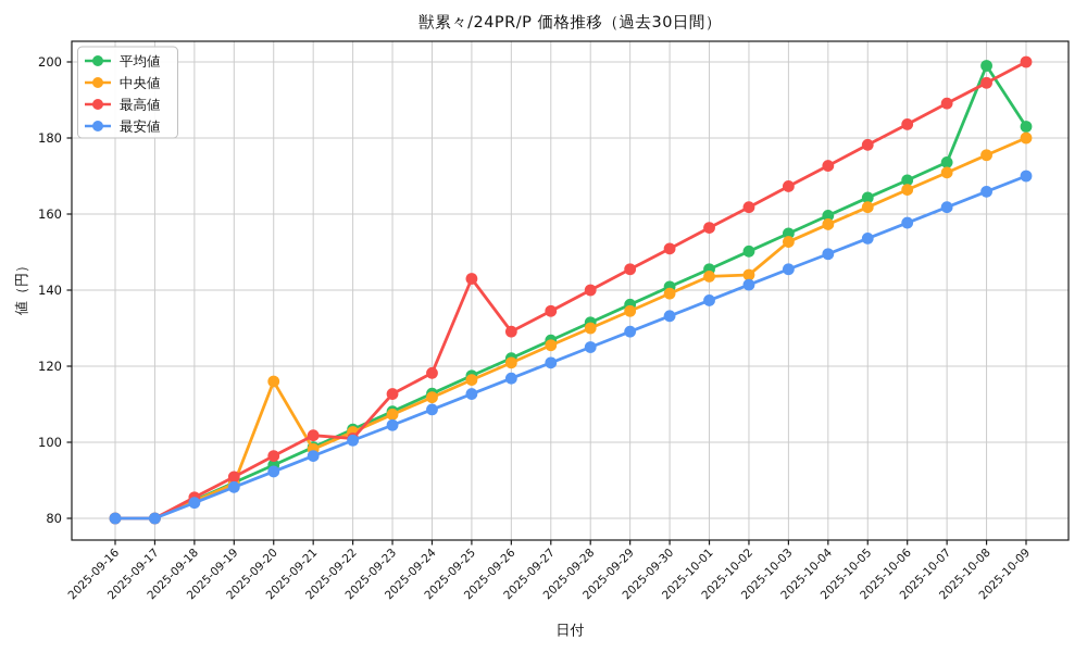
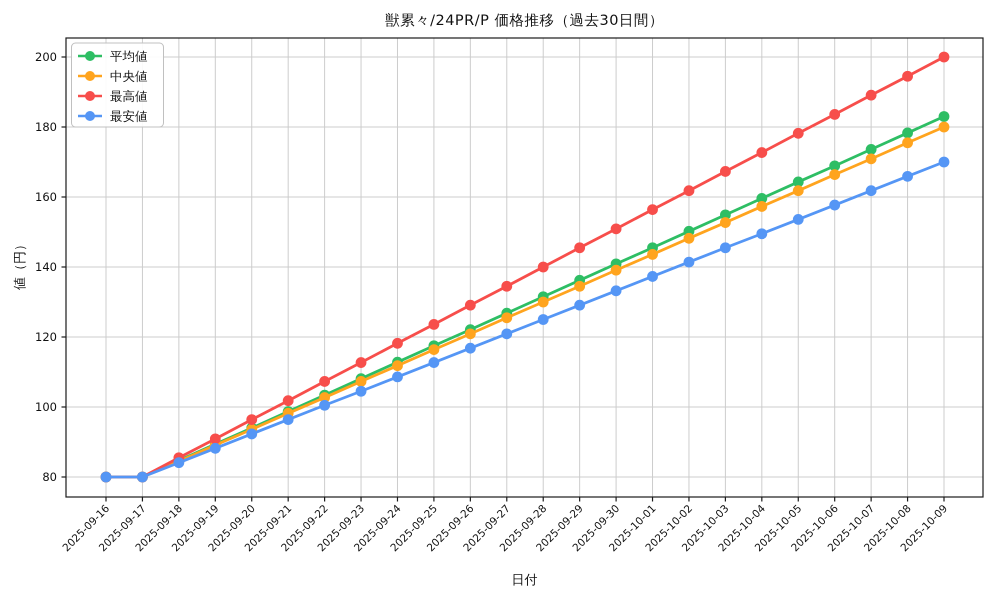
中央値/2025-09-20: 116 -> 94
最高値/2025-09-22: 101 -> 107
最高値/2025-09-25: 143 -> 124
中央値/2025-10-02: 144 -> 148
平均値/2025-10-08: 199 -> 178
